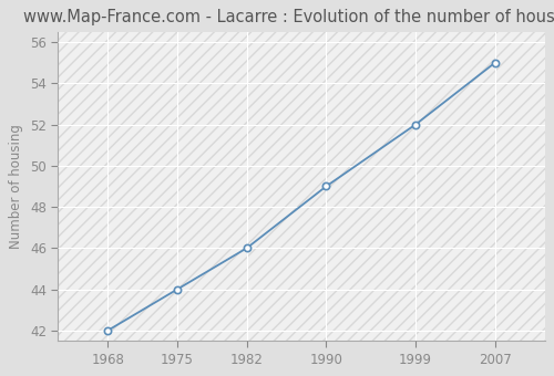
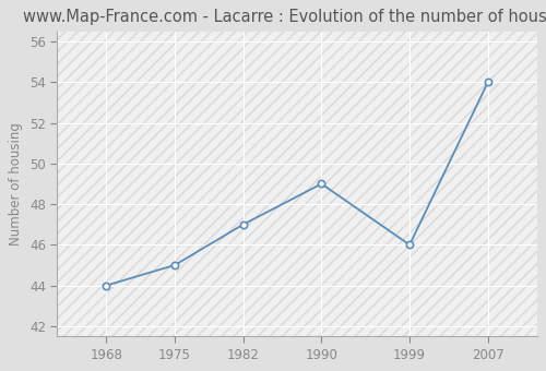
1968: 42 -> 44
1975: 44 -> 45
1982: 46 -> 47
1999: 52 -> 46
2007: 55 -> 54
